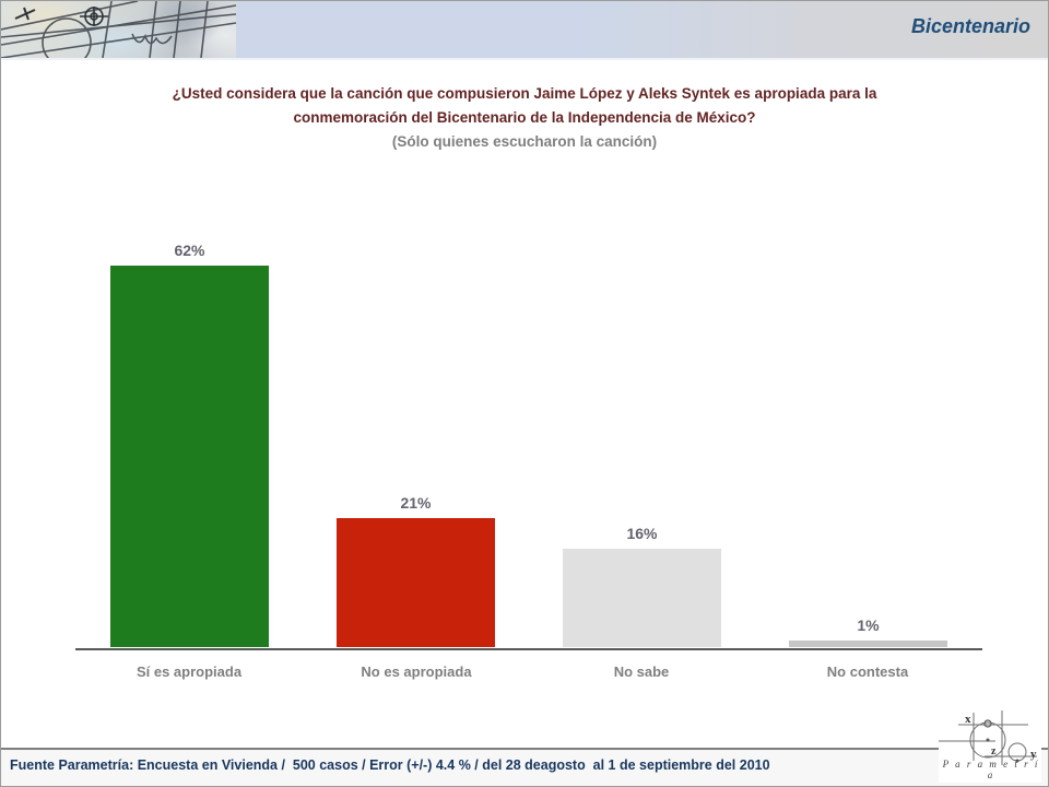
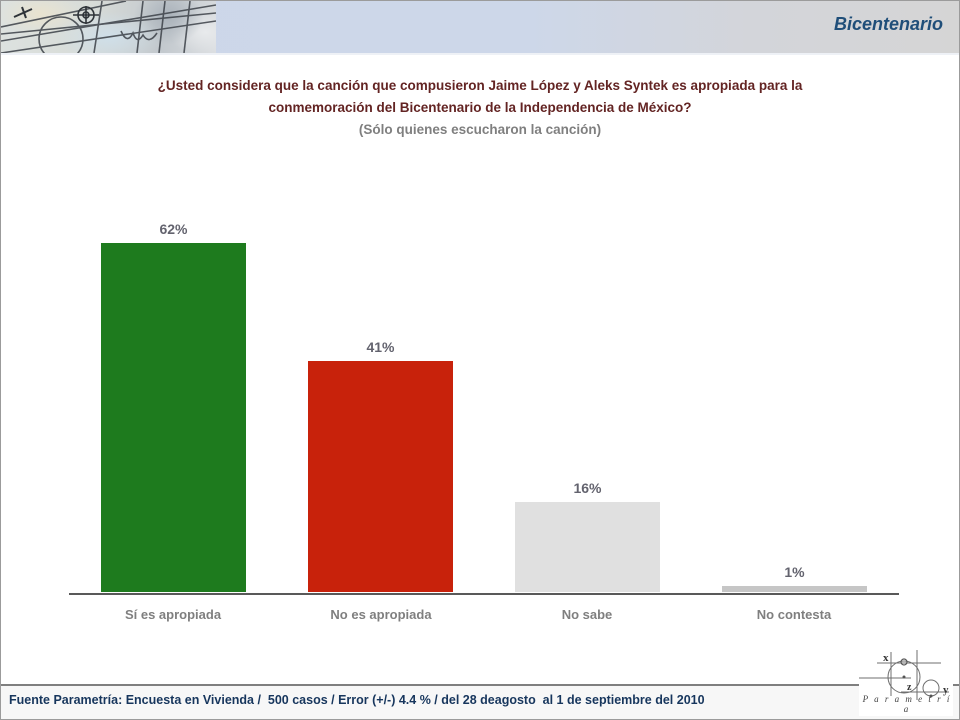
No es apropiada: 21% -> 41%
